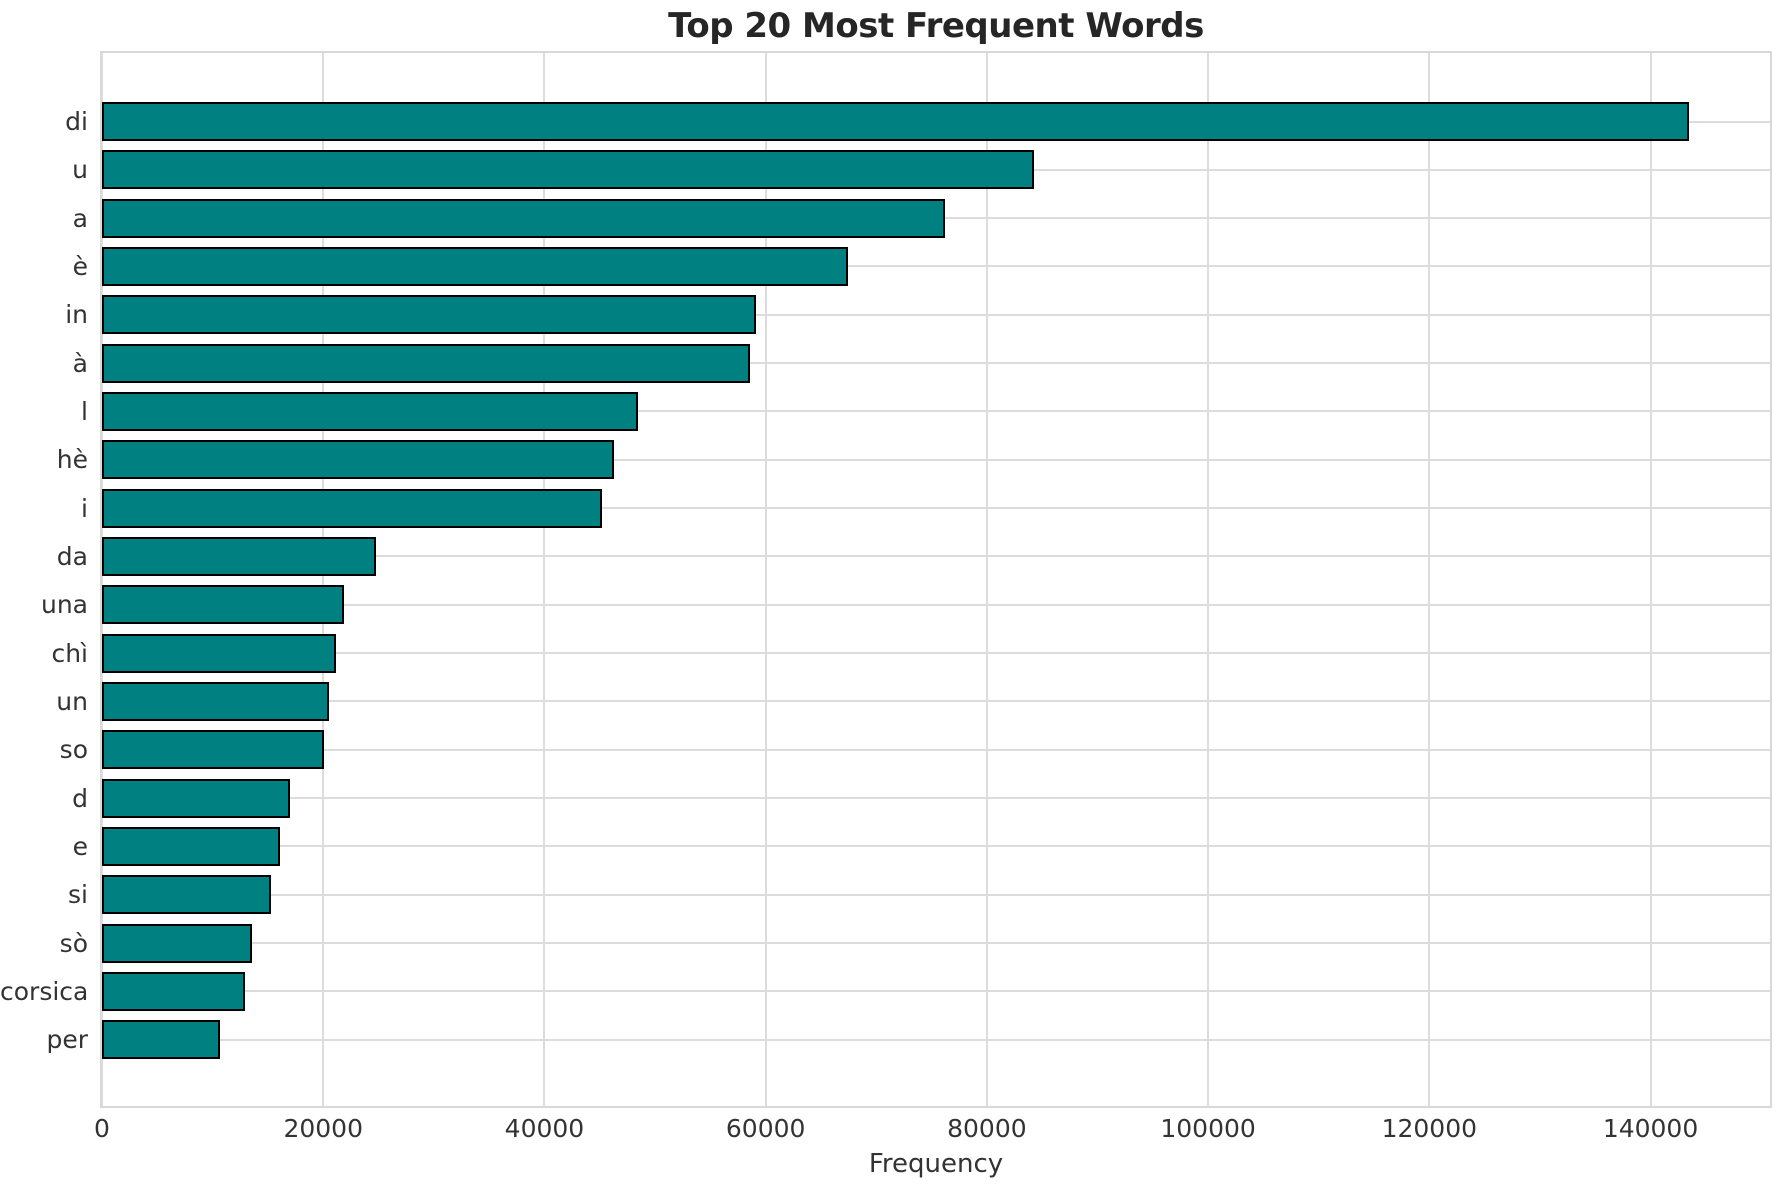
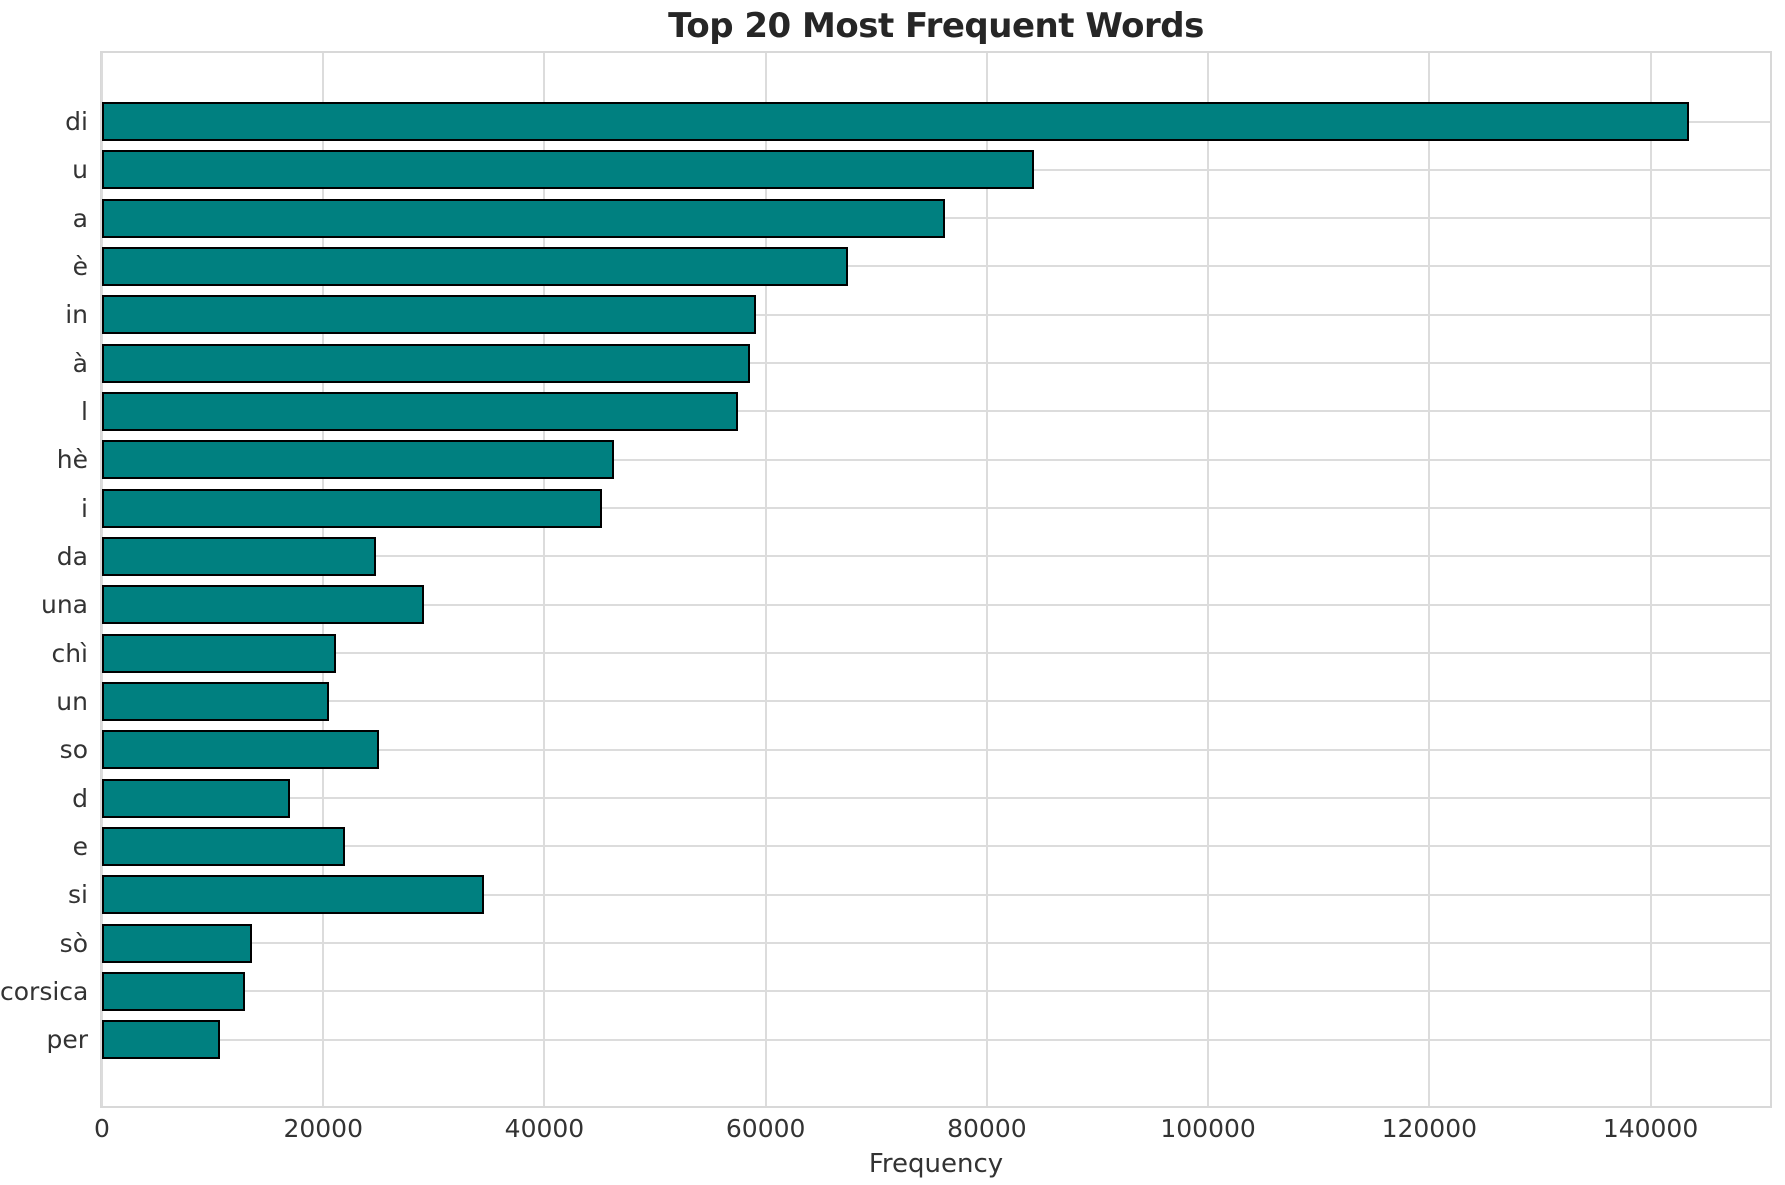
l: 48500 -> 57500
una: 21900 -> 29100
so: 20100 -> 25000
e: 16100 -> 22000
si: 15300 -> 34500
